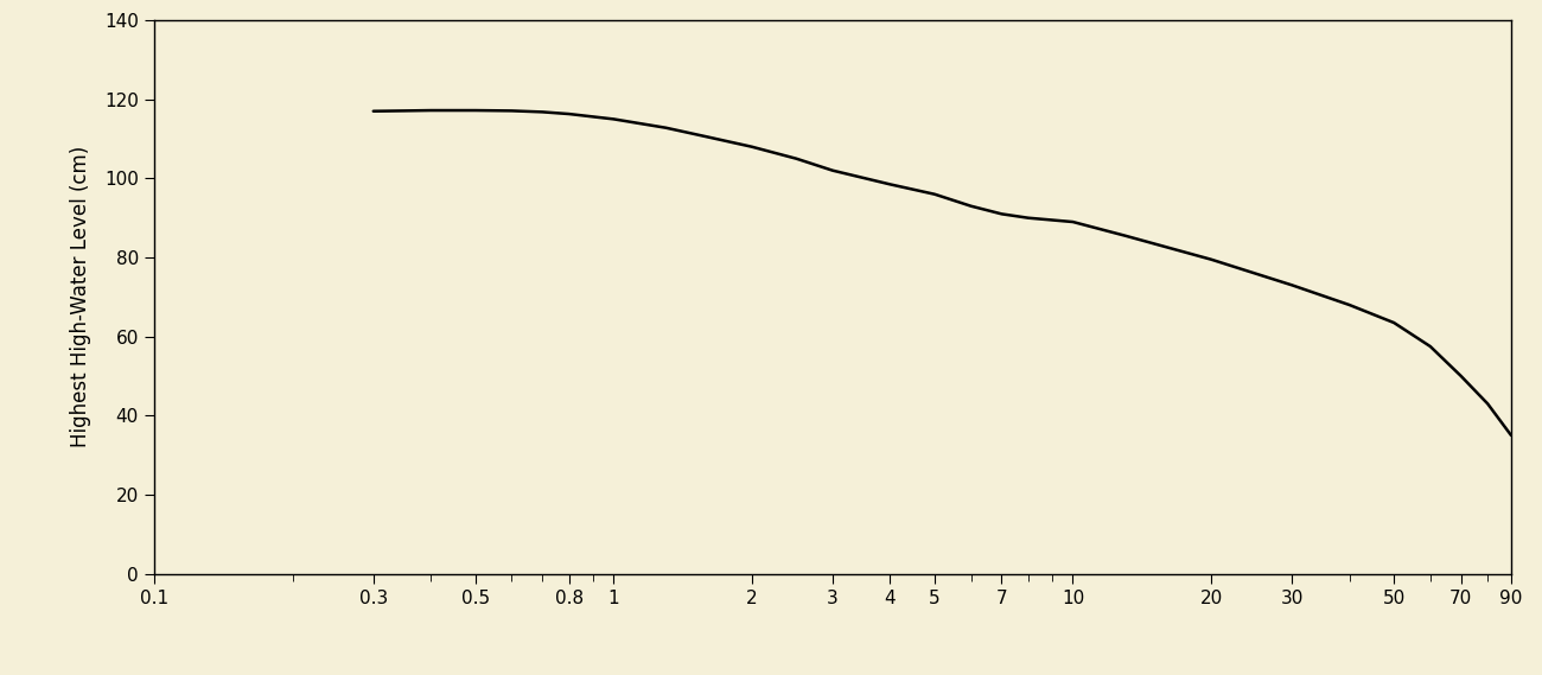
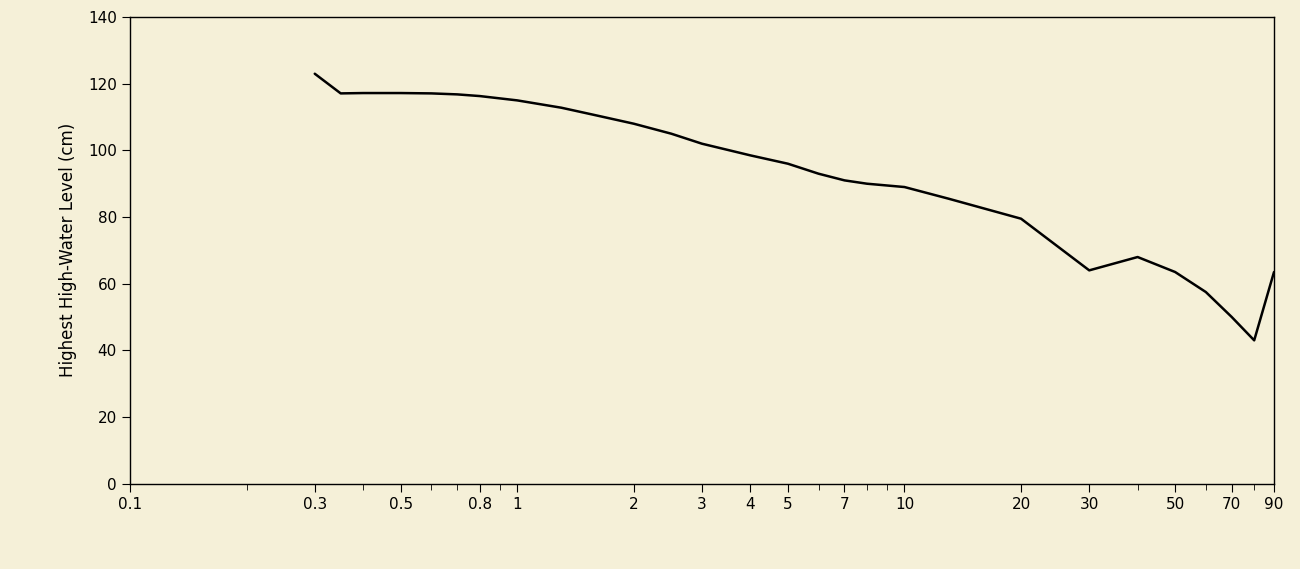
0.3: 117.0 -> 123.0
30: 73.0 -> 64.0
90: 35.0 -> 63.5
